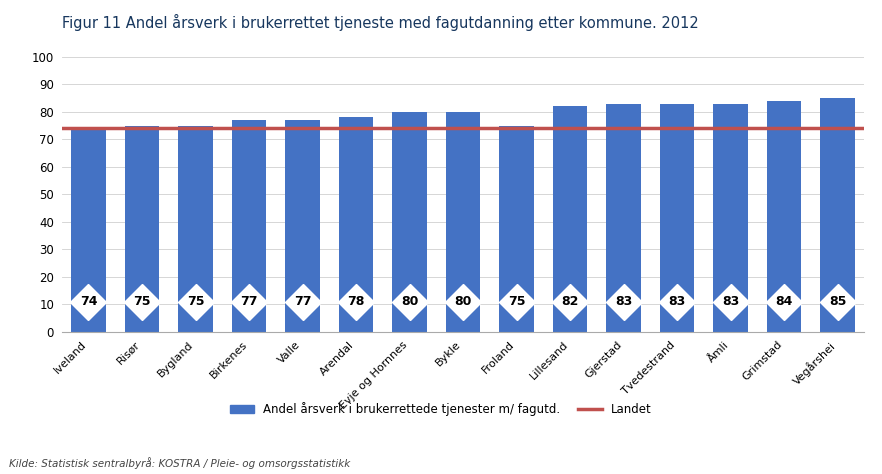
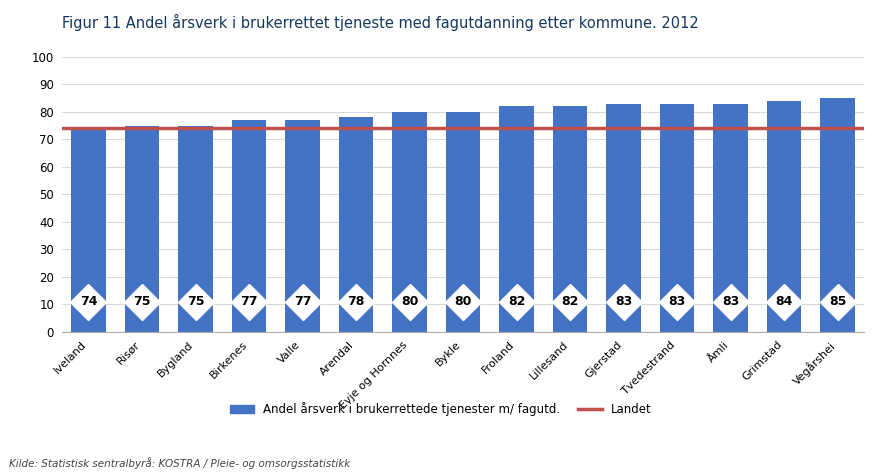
Froland: 75 -> 82
